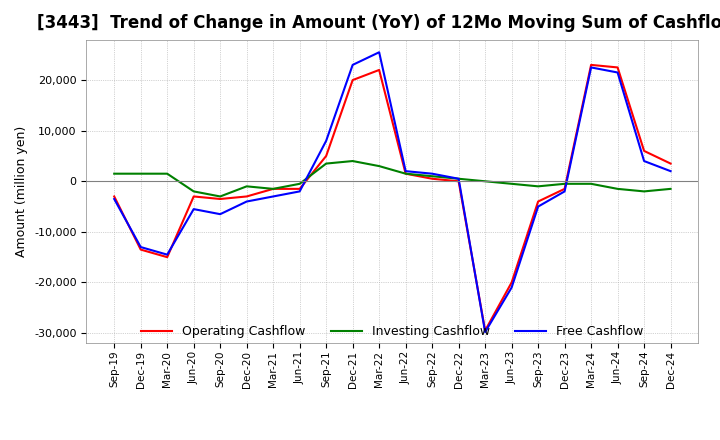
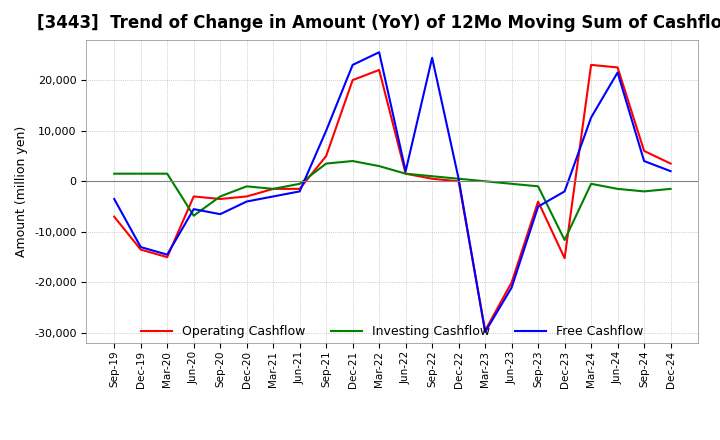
Operating Cashflow/Sep-19: -3,000 -> -7,000
Investing Cashflow/Jun-20: -2,000 -> -6,800
Free Cashflow/Sep-21: 8,000 -> 10,000
Free Cashflow/Sep-22: 1,500 -> 24,400
Operating Cashflow/Dec-23: -1,500 -> -15,200
Investing Cashflow/Dec-23: -500 -> -11,600
Free Cashflow/Mar-24: 22,500 -> 12,600
